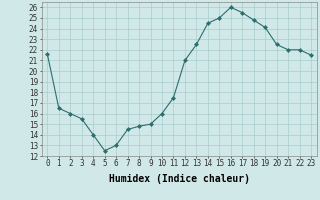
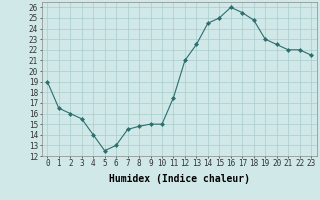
0: 21.6 -> 19.0
10: 16.0 -> 15.0
19: 24.1 -> 23.0
